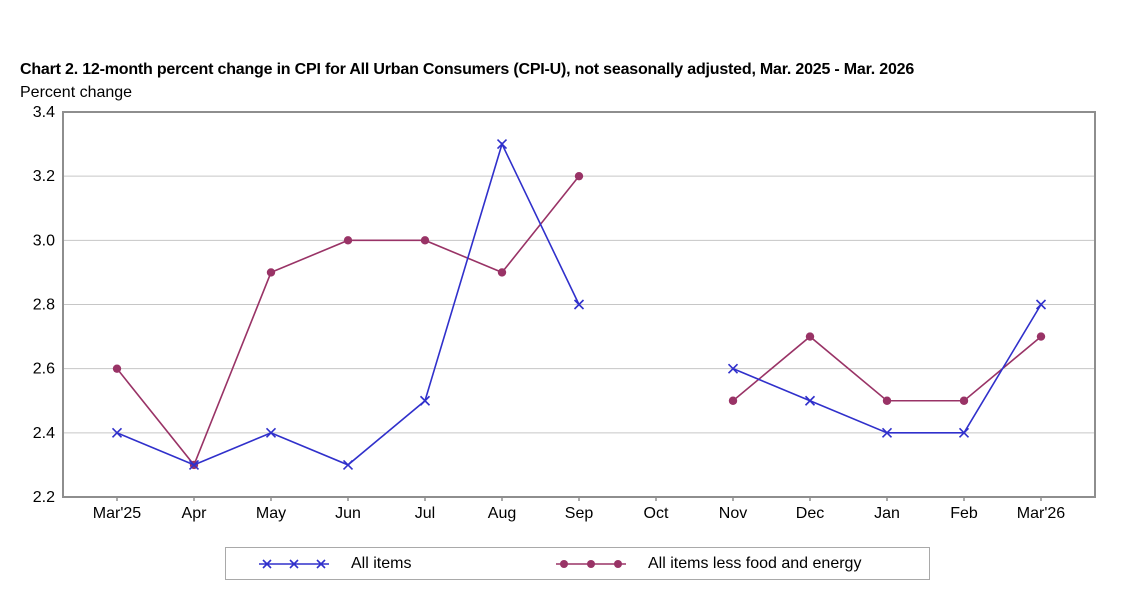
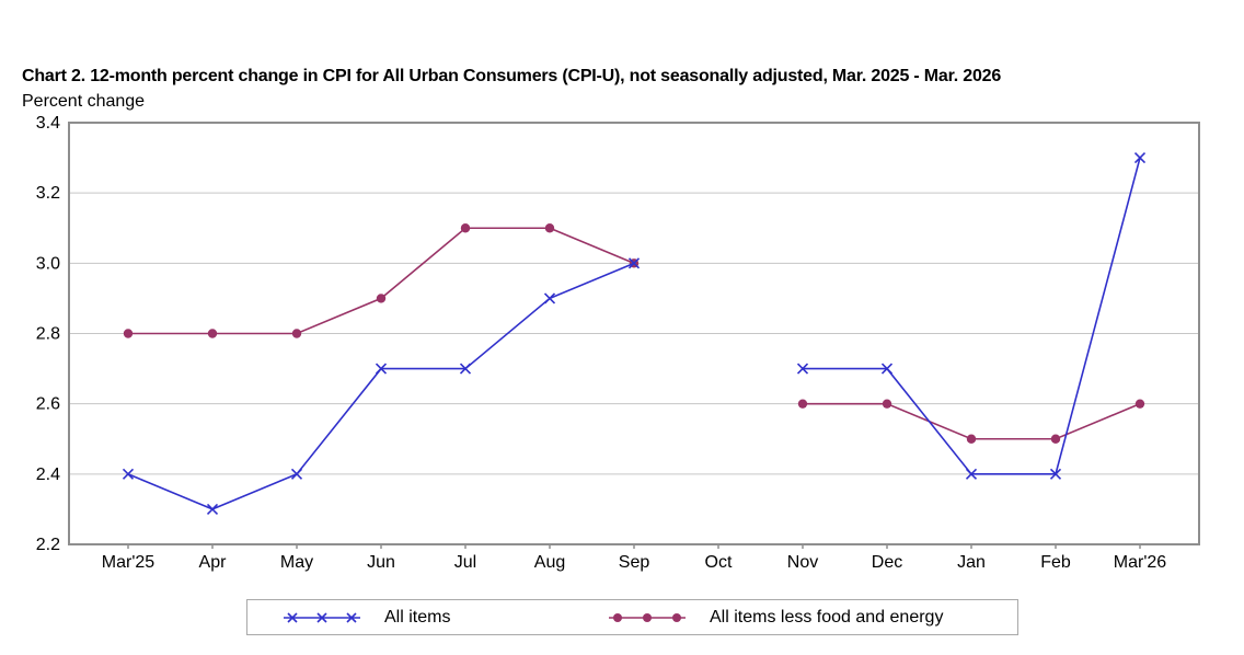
All items less food and energy/Mar'25: 2.6 -> 2.8
All items less food and energy/Apr: 2.3 -> 2.8
All items less food and energy/May: 2.9 -> 2.8
All items/Jun: 2.3 -> 2.7
All items less food and energy/Jun: 3.0 -> 2.9
All items/Jul: 2.5 -> 2.7
All items less food and energy/Jul: 3.0 -> 3.1
All items/Aug: 3.3 -> 2.9
All items less food and energy/Aug: 2.9 -> 3.1
All items/Sep: 2.8 -> 3.0
All items less food and energy/Sep: 3.2 -> 3.0
All items/Nov: 2.6 -> 2.7
All items less food and energy/Nov: 2.5 -> 2.6
All items/Dec: 2.5 -> 2.7
All items less food and energy/Dec: 2.7 -> 2.6
All items/Mar'26: 2.8 -> 3.3
All items less food and energy/Mar'26: 2.7 -> 2.6
